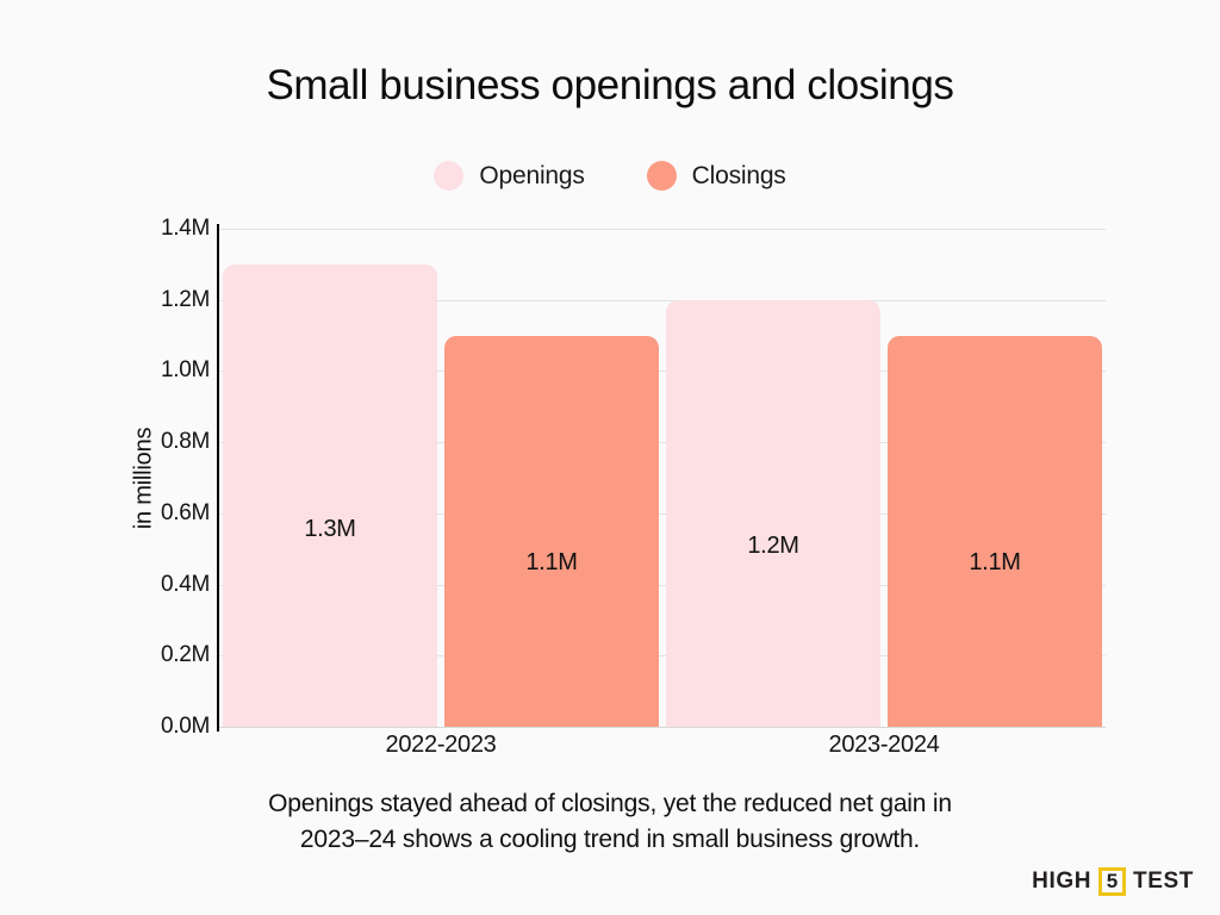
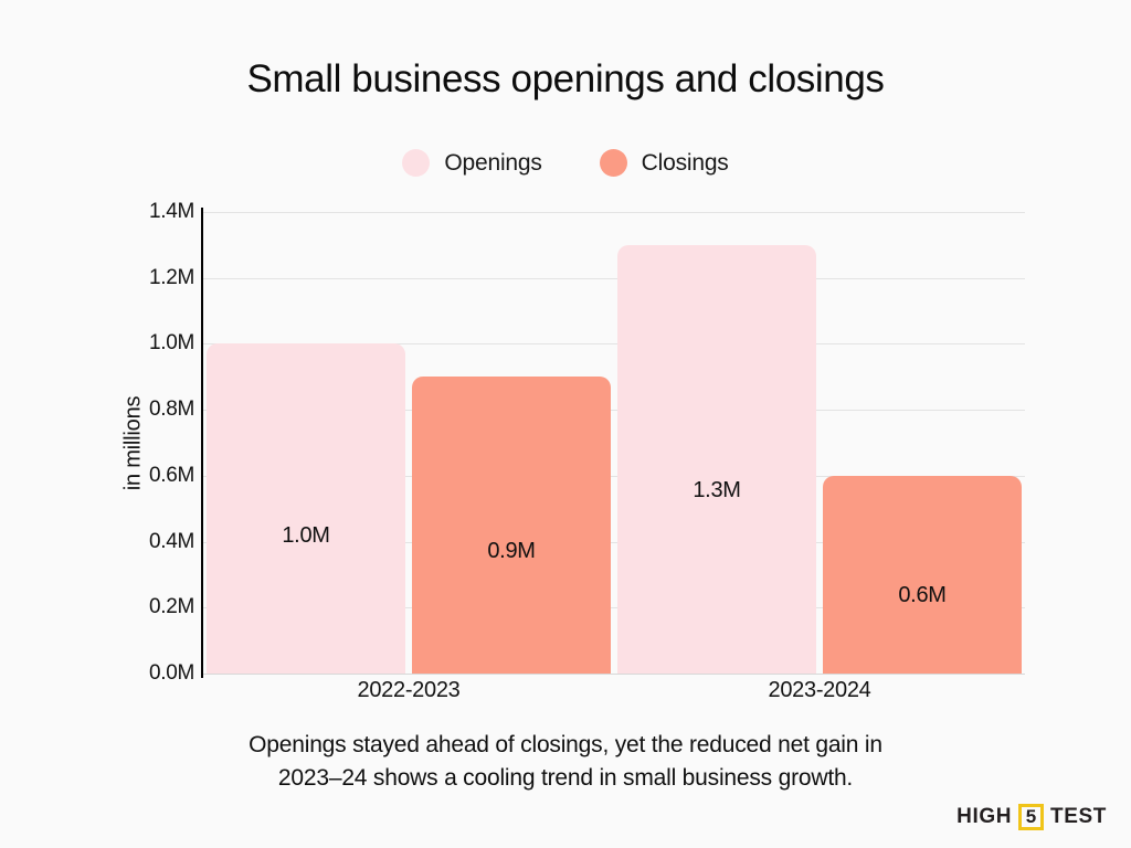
Openings/2022-2023: 1.3M -> 1.0M
Closings/2022-2023: 1.1M -> 0.9M
Openings/2023-2024: 1.2M -> 1.3M
Closings/2023-2024: 1.1M -> 0.6M
